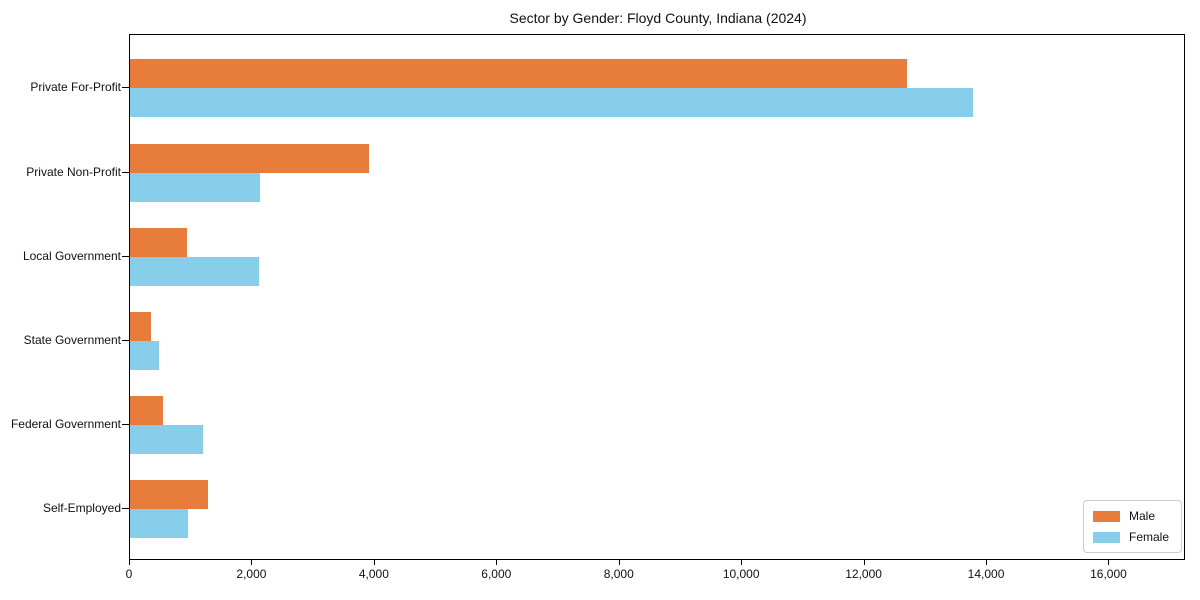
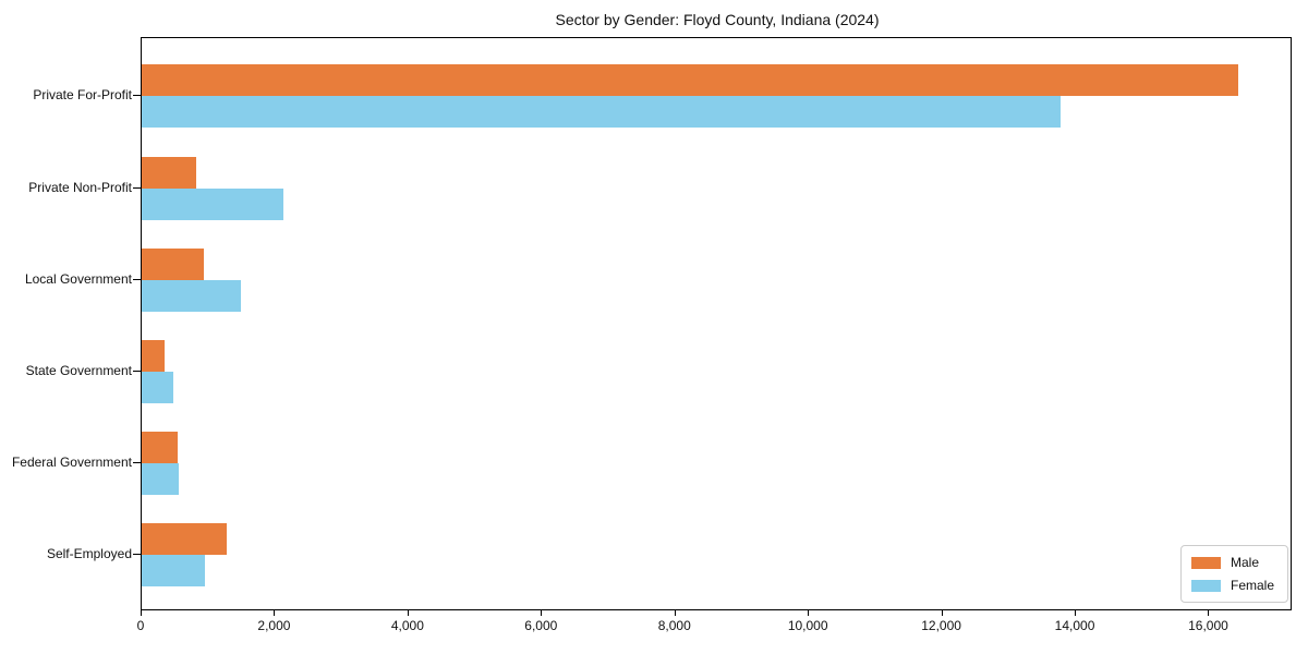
Male/Private For-Profit: 12700 -> 16400
Male/Private Non-Profit: 3900 -> 800
Female/Local Government: 2100 -> 1500
Female/Federal Government: 1200 -> 600
